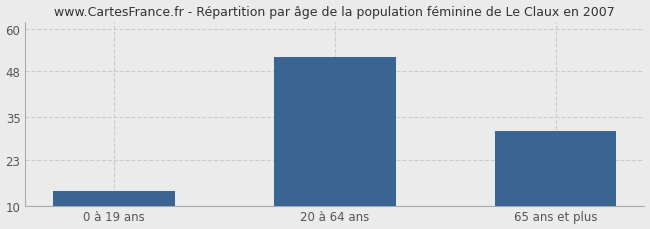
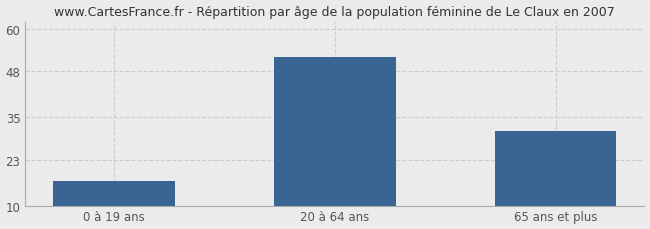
0 à 19 ans: 14 -> 17
